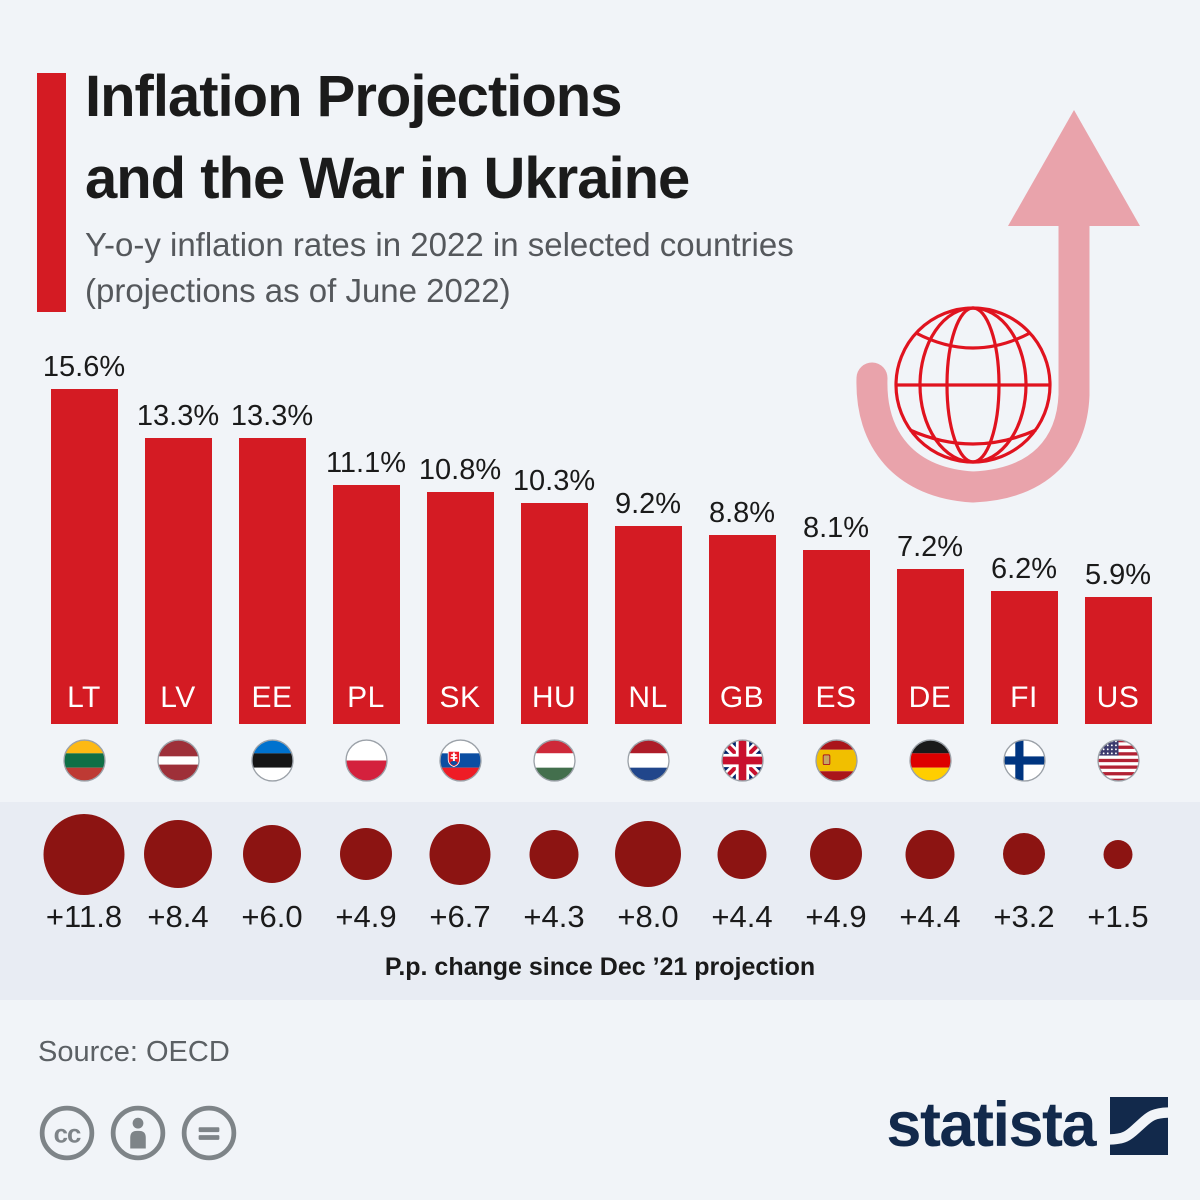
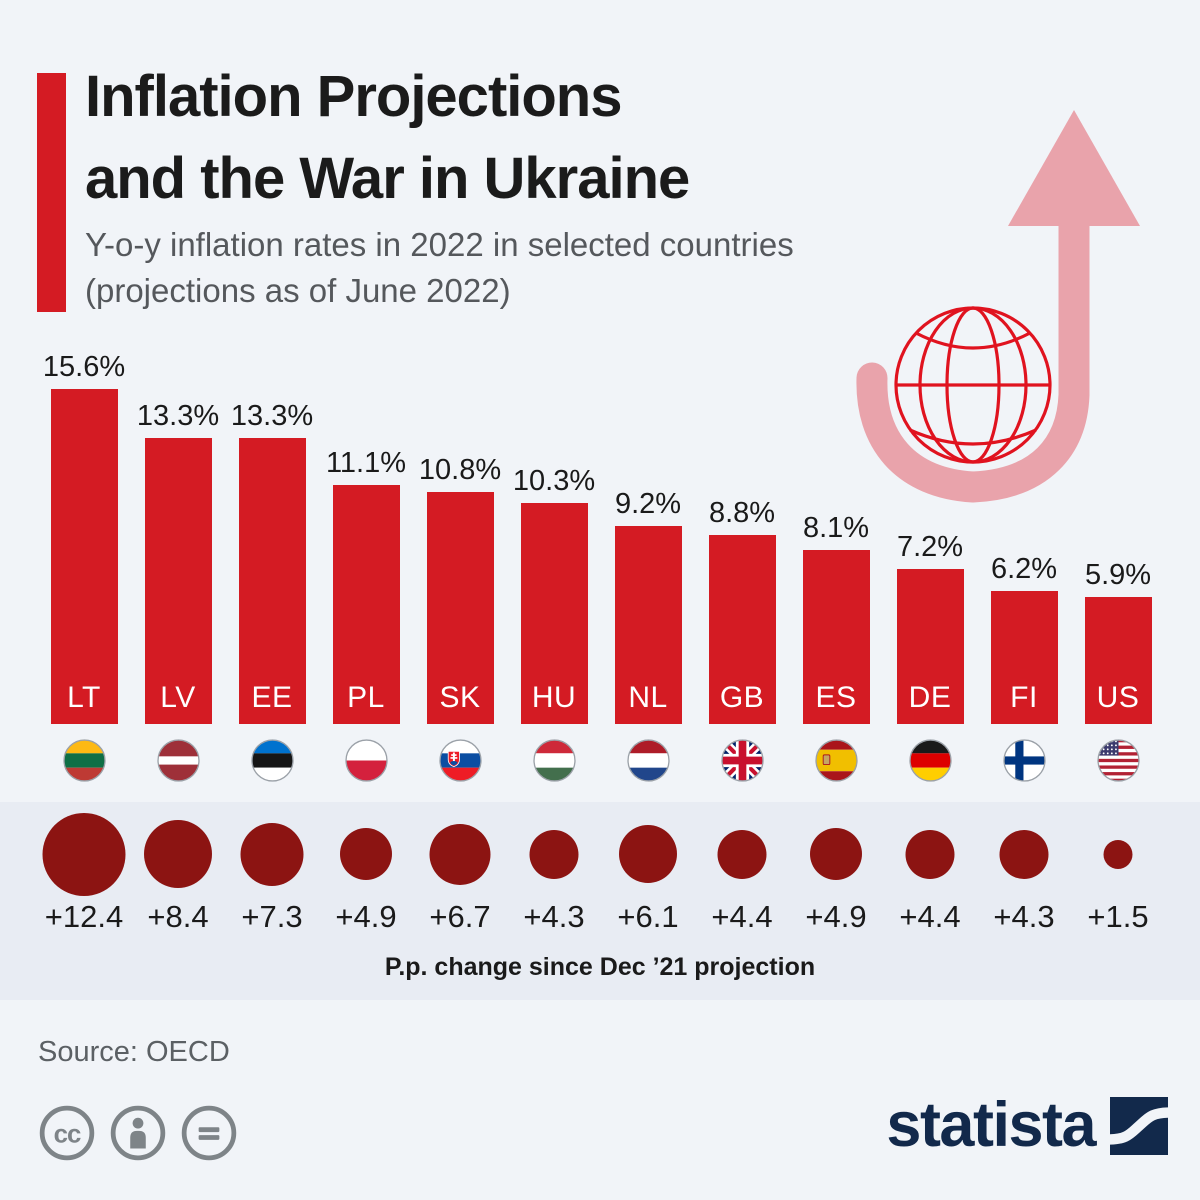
P.p. change since Dec ’21 projection/LT: +11.8 -> +12.4
P.p. change since Dec ’21 projection/EE: +6.0 -> +7.3
P.p. change since Dec ’21 projection/NL: +8.0 -> +6.1
P.p. change since Dec ’21 projection/FI: +3.2 -> +4.3
